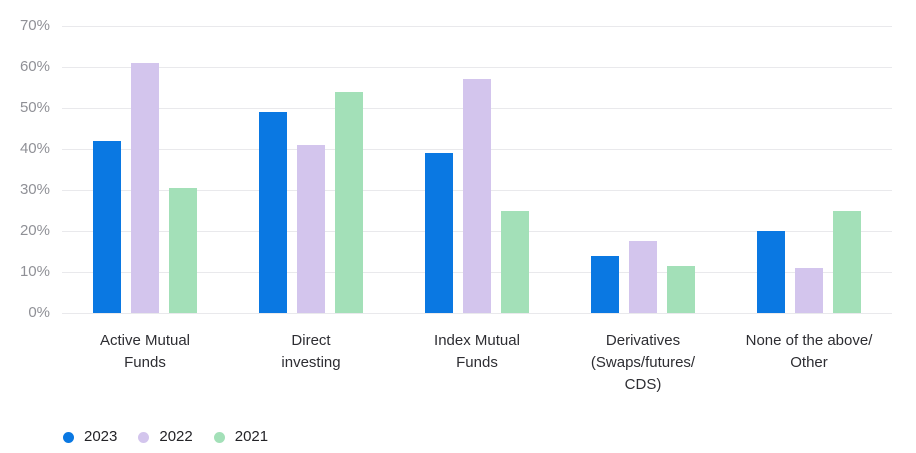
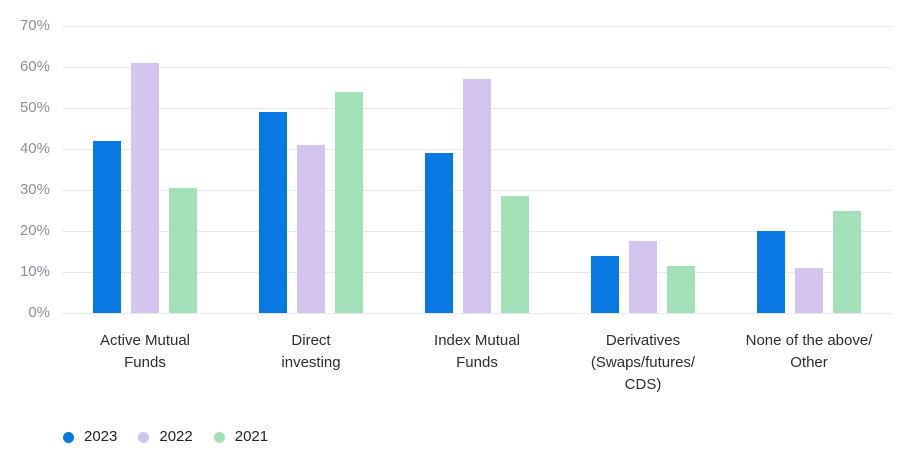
2021/Index Mutual Funds: 25% -> 28%
